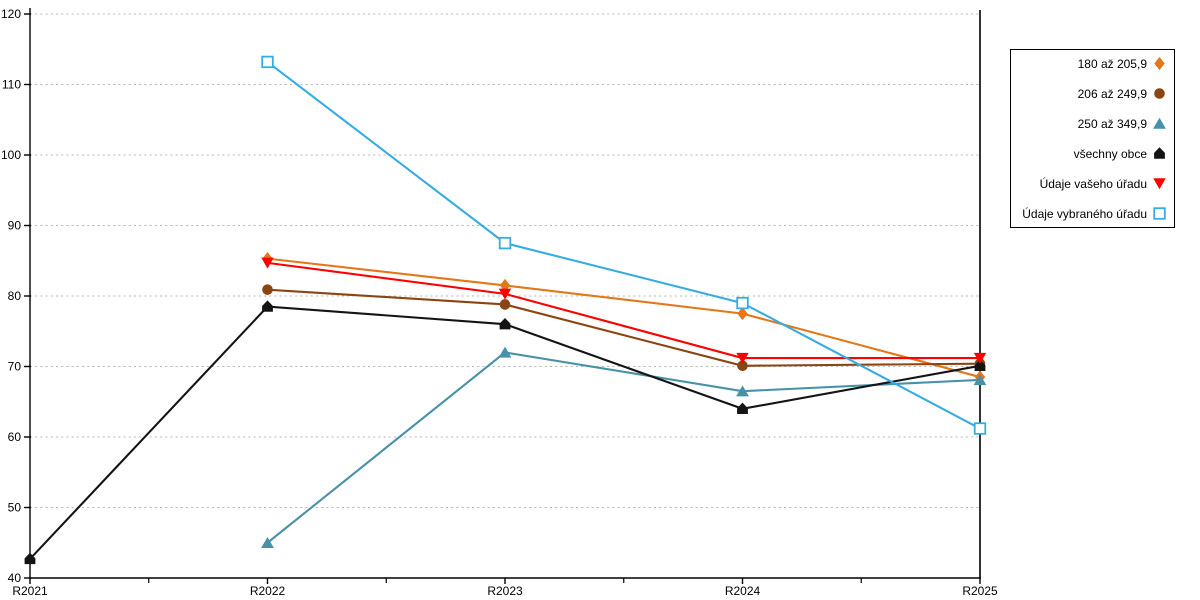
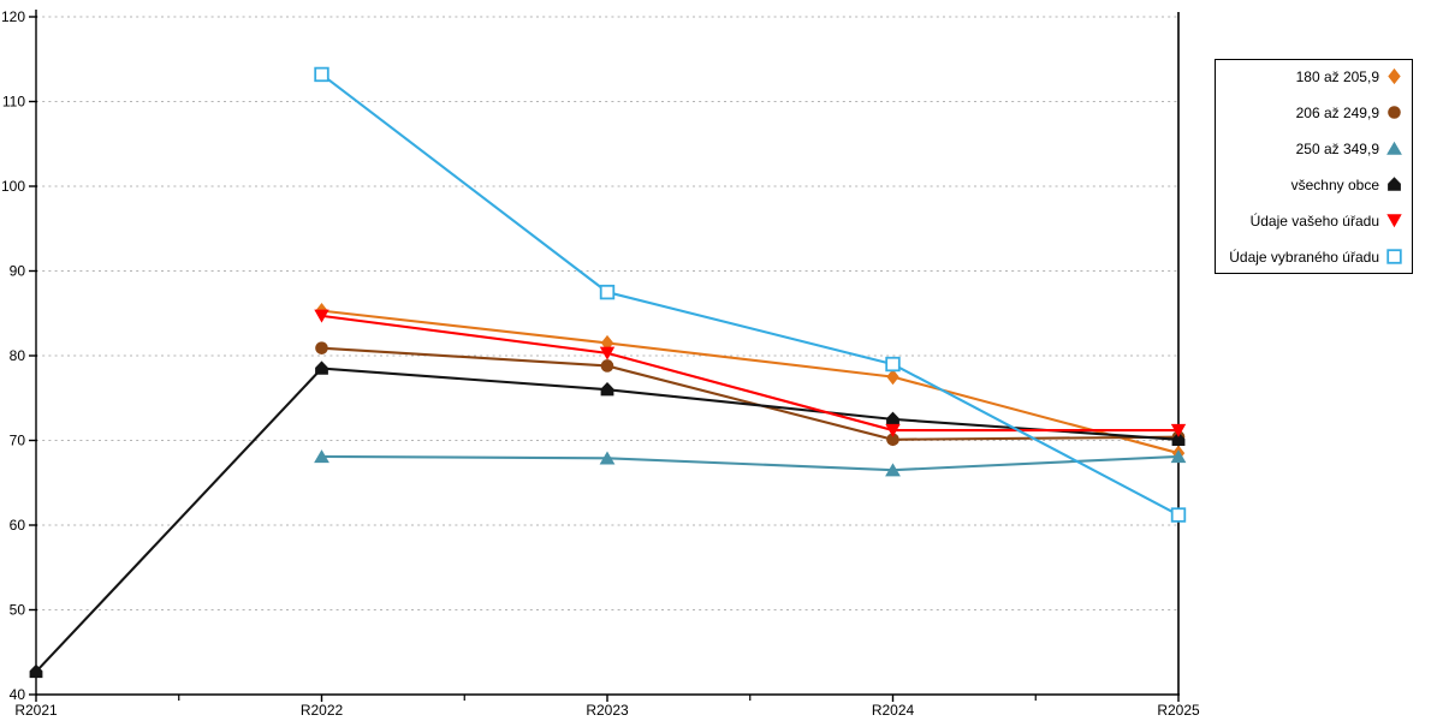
250 až 349,9/R2022: 45 -> 68
250 až 349,9/R2023: 72 -> 68
všechny obce/R2024: 64 -> 72
